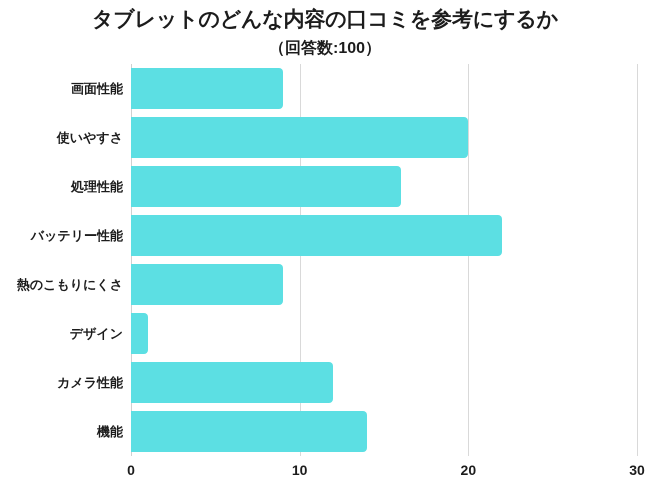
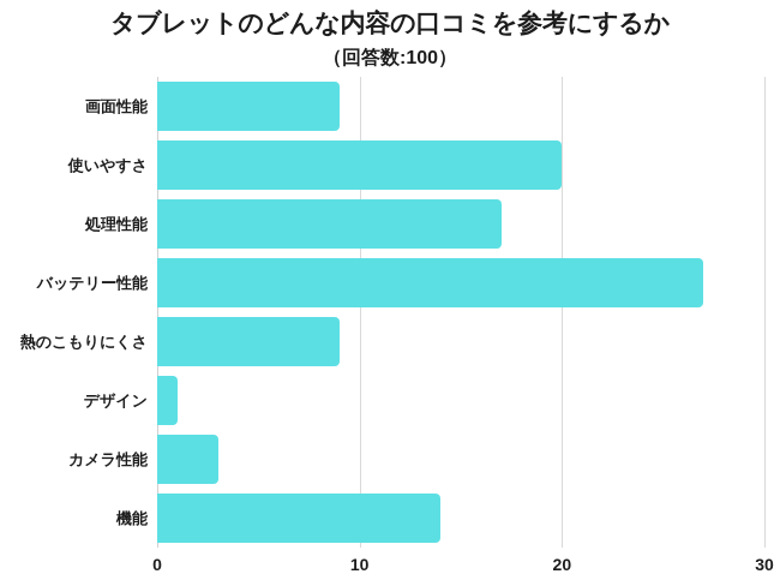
処理性能: 16 -> 17
バッテリー性能: 22 -> 27
カメラ性能: 12 -> 3
